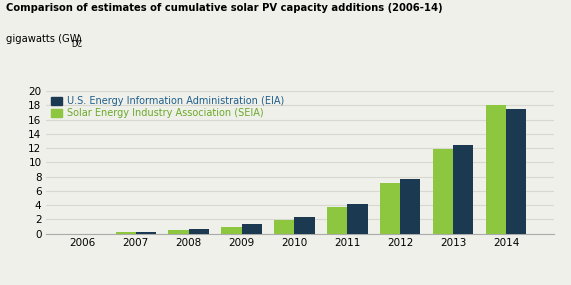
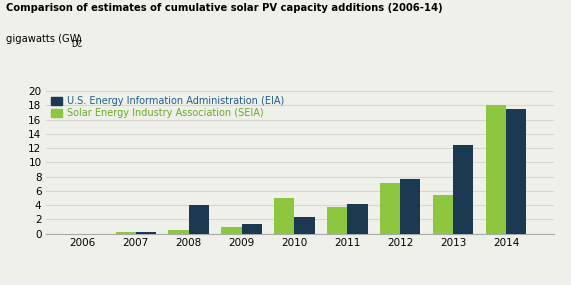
U.S. Energy Information Administration (EIA)/2008: 0.6 -> 4.0
Solar Energy Industry Association (SEIA)/2010: 1.9 -> 5.0
Solar Energy Industry Association (SEIA)/2013: 11.9 -> 5.4
